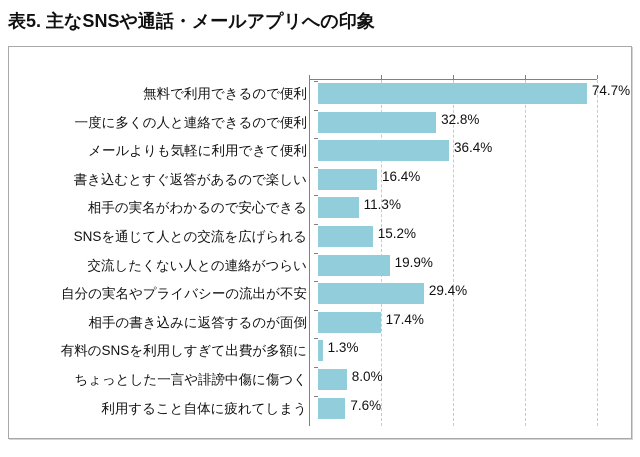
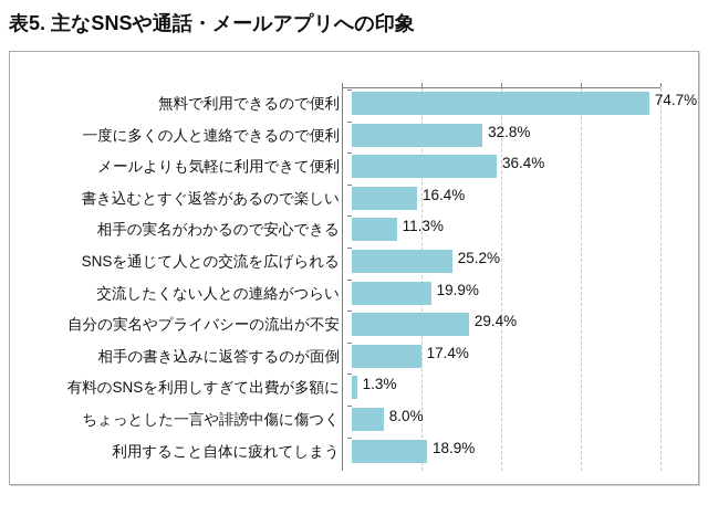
SNSを通じて人との交流を広げられる: 15.2% -> 25.2%
利用すること自体に疲れてしまう: 7.6% -> 18.9%
